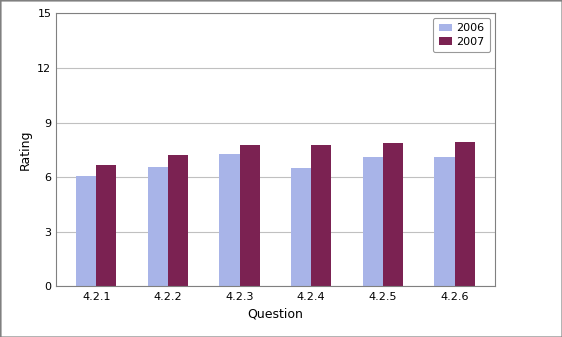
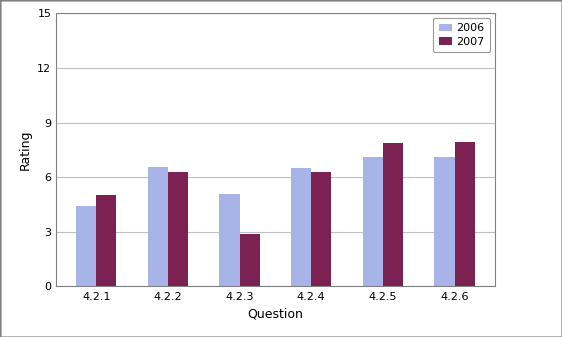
2006/4.2.1: 6.0 -> 4.4
2007/4.2.1: 6.7 -> 5.0
2007/4.2.2: 7.2 -> 6.3
2006/4.2.3: 7.3 -> 5.1
2007/4.2.3: 7.8 -> 2.9
2007/4.2.4: 7.8 -> 6.3
